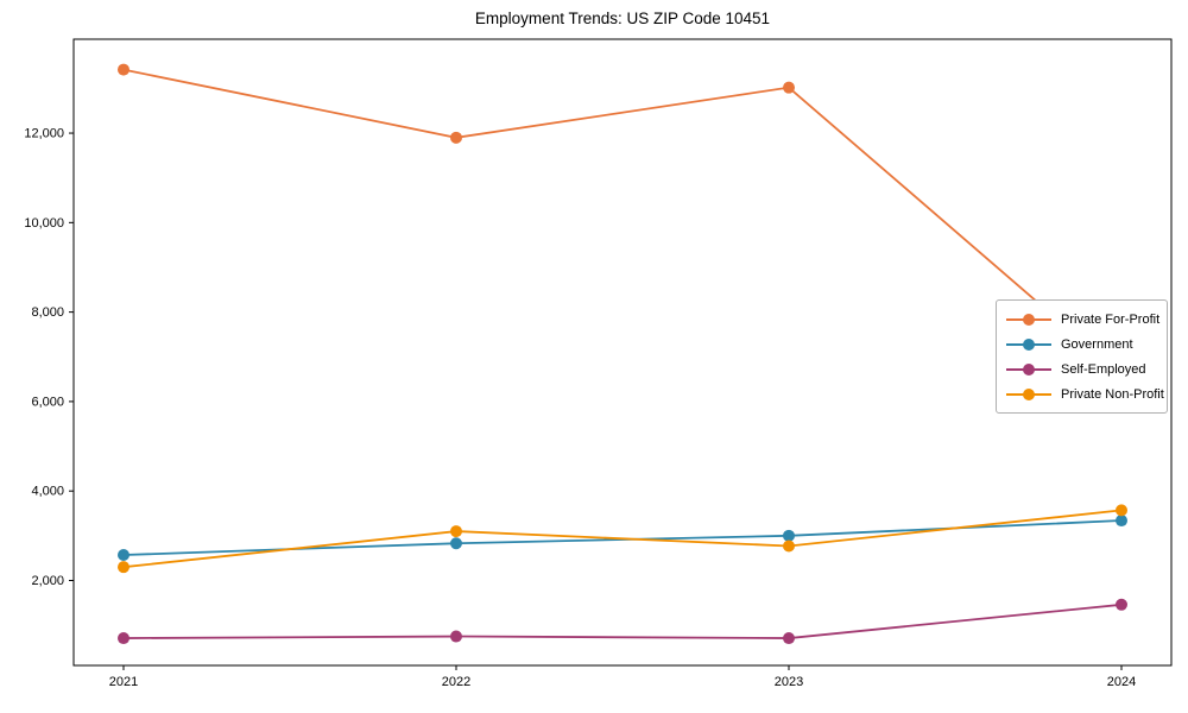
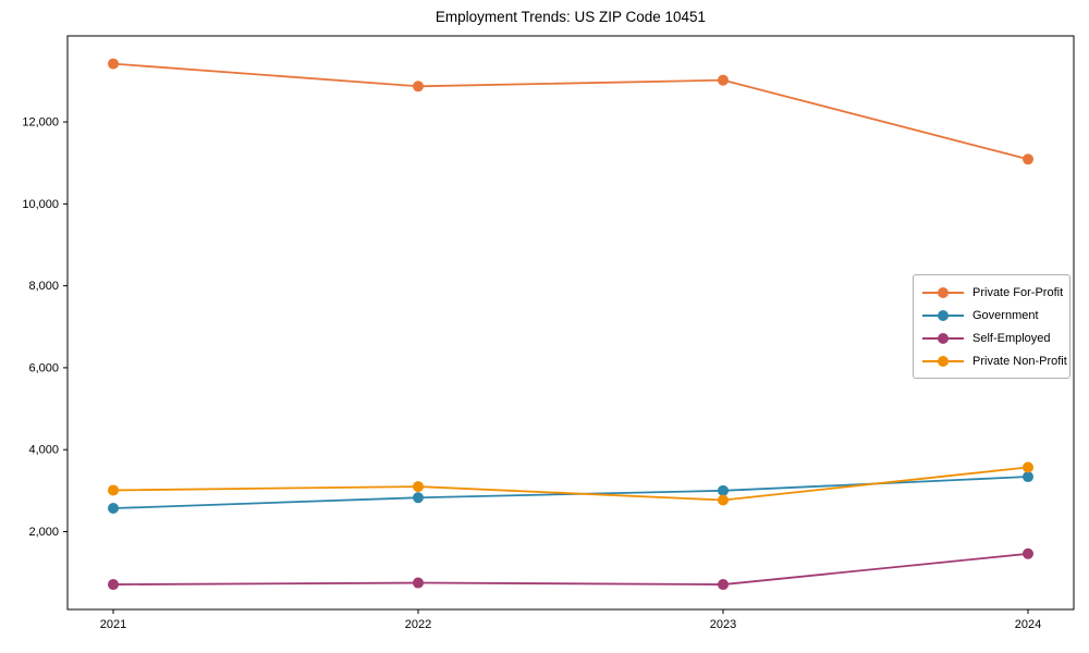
Private Non-Profit/2021: 2300 -> 3000
Private For-Profit/2022: 11900 -> 12900
Private For-Profit/2024: 6600 -> 11100
